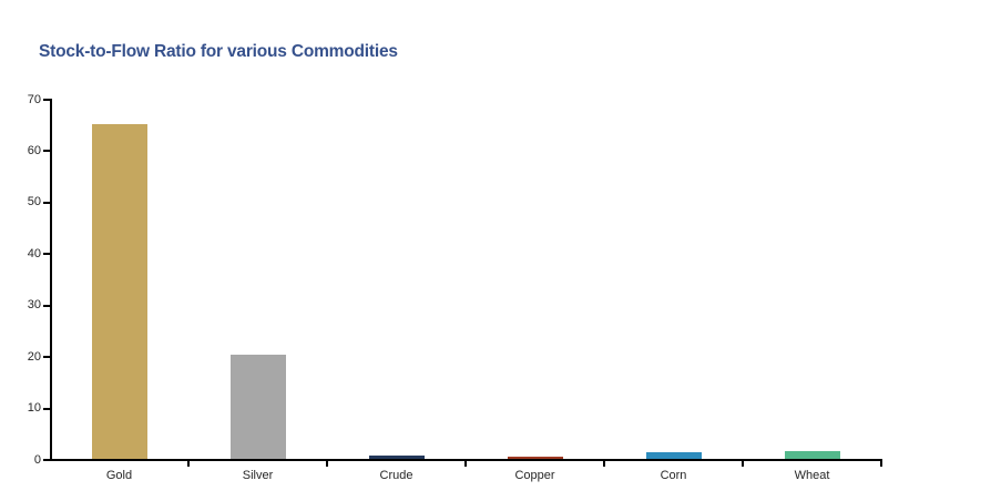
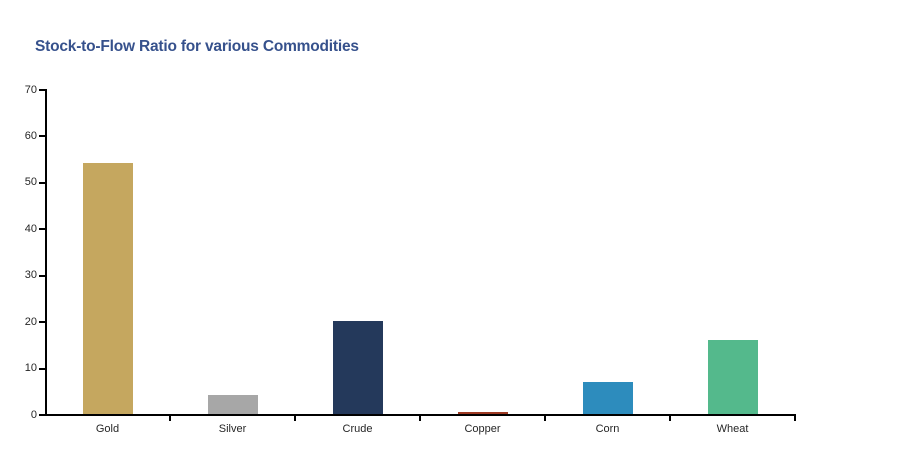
Gold: 65 -> 54
Silver: 20 -> 4
Crude: 1 -> 20
Corn: 1 -> 7
Wheat: 2 -> 16
